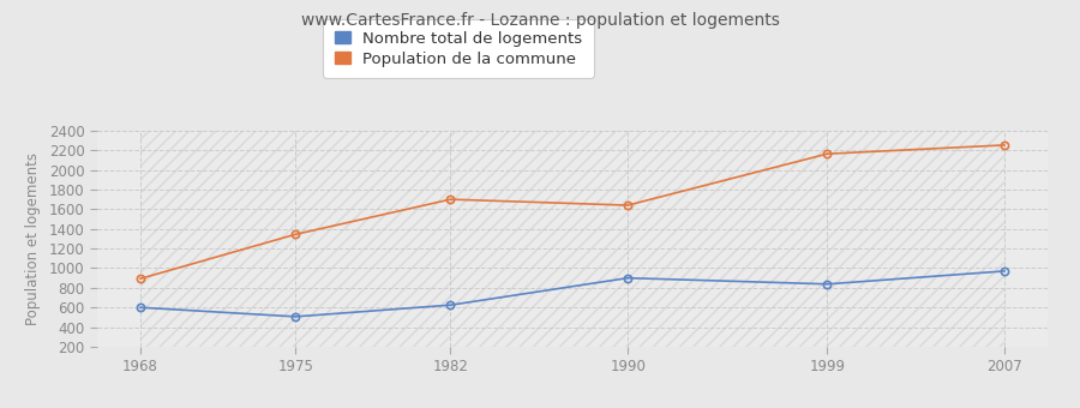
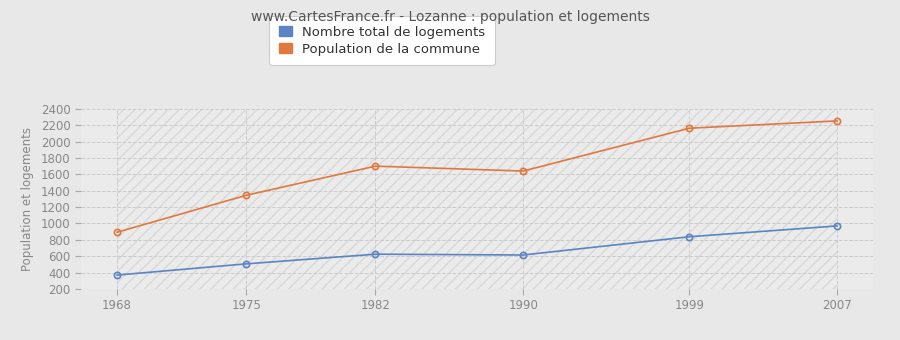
Nombre total de logements/1968: 600 -> 370
Nombre total de logements/1990: 900 -> 620
